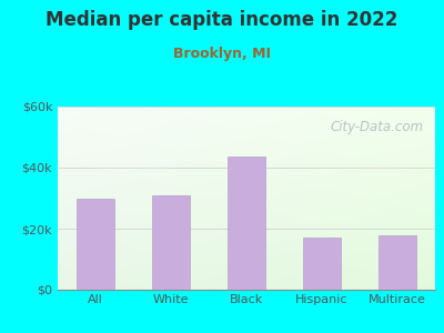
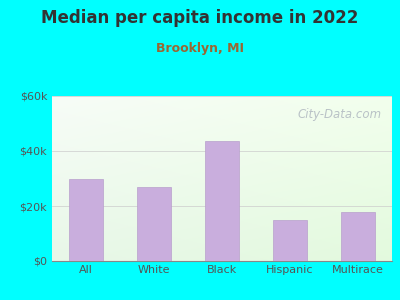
White: $31.0k -> $27.0k
Hispanic: $17.0k -> $15.0k
